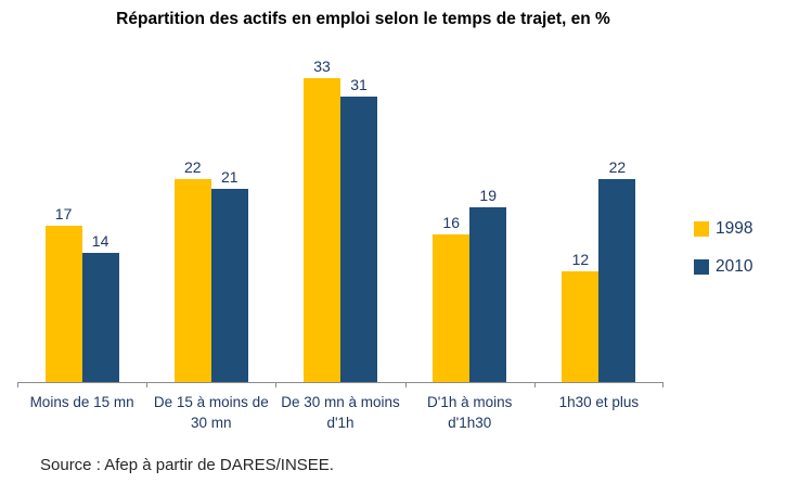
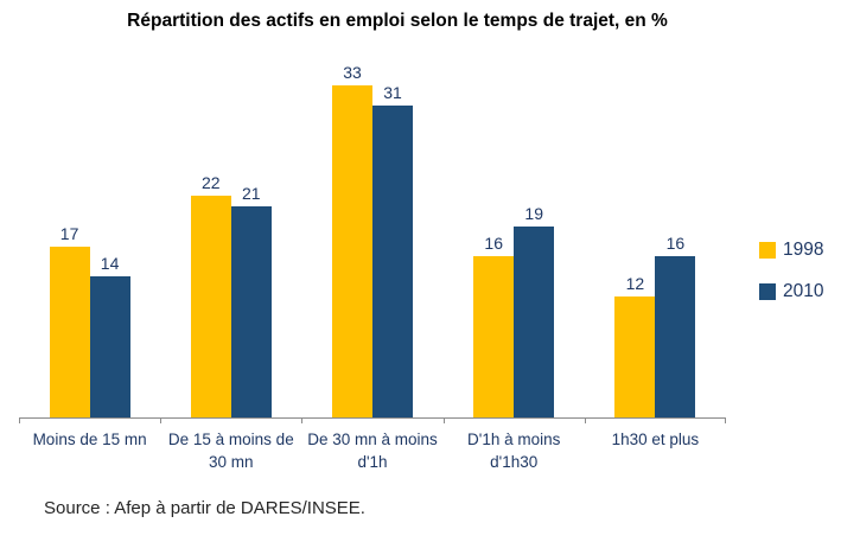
2010/1h30 et plus: 22 -> 16
